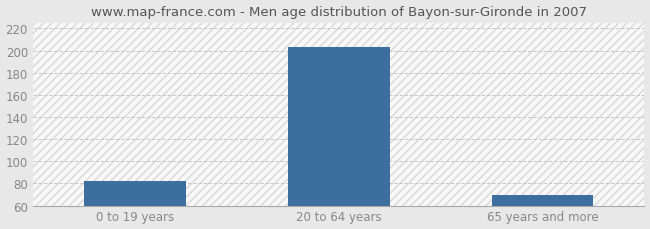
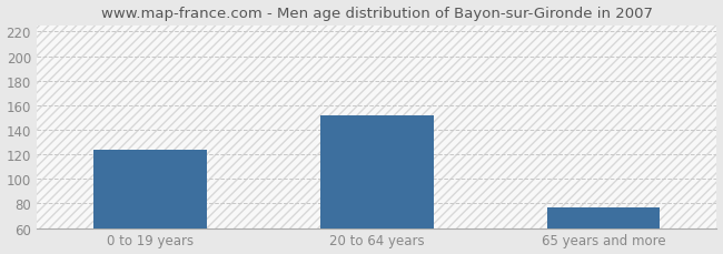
0 to 19 years: 82 -> 124
20 to 64 years: 203 -> 152
65 years and more: 70 -> 77
